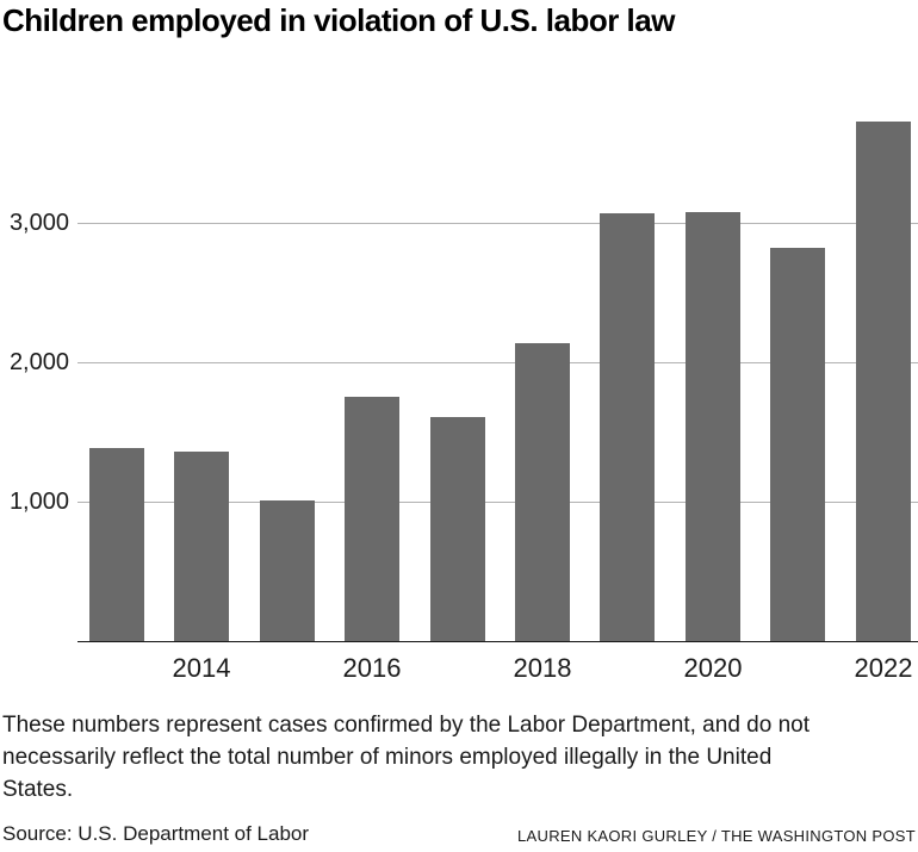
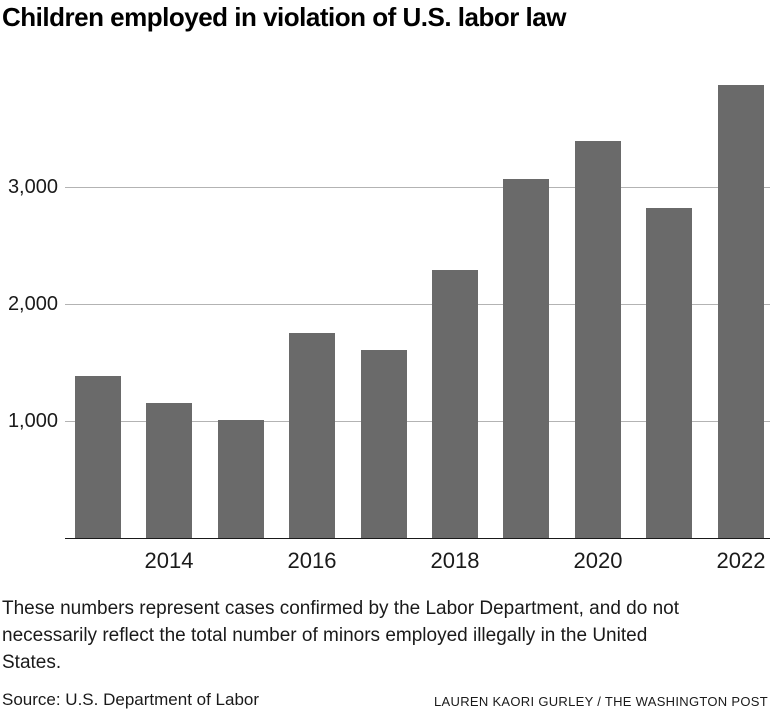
2014: 1360 -> 1160
2018: 2140 -> 2290
2020: 3080 -> 3400
2022: 3730 -> 3880
